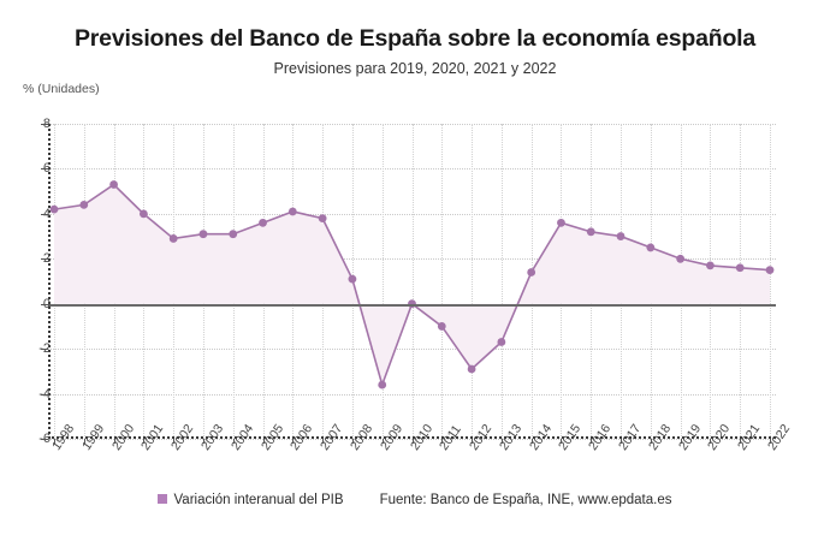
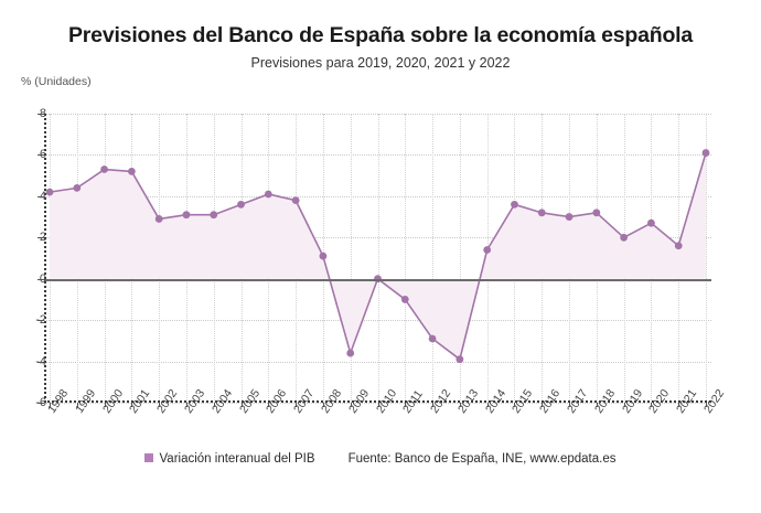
2001: 4.0 -> 5.2
2013: -1.7 -> -3.9
2018: 2.5 -> 3.2
2020: 1.7 -> 2.7
2022: 1.5 -> 6.1
